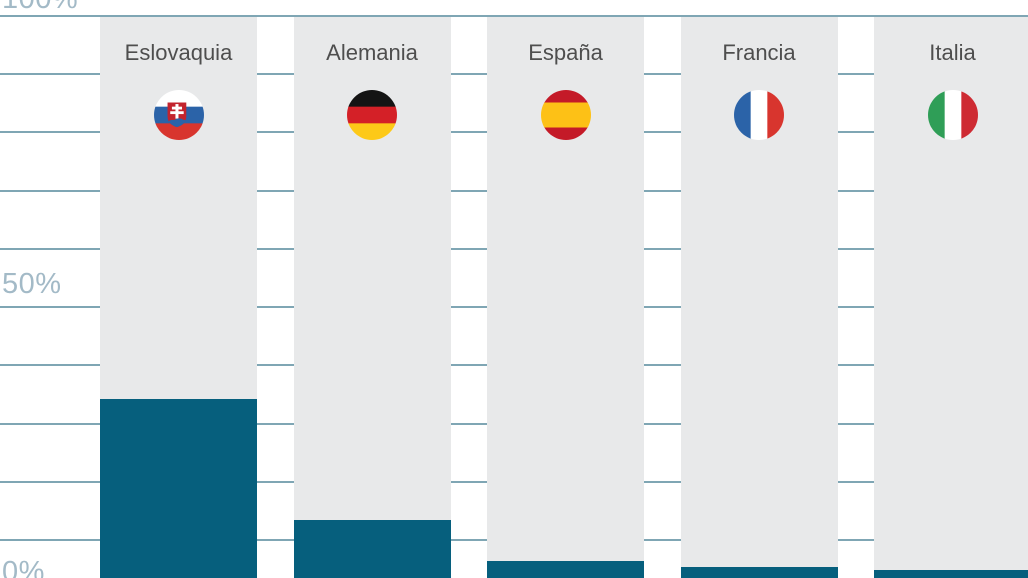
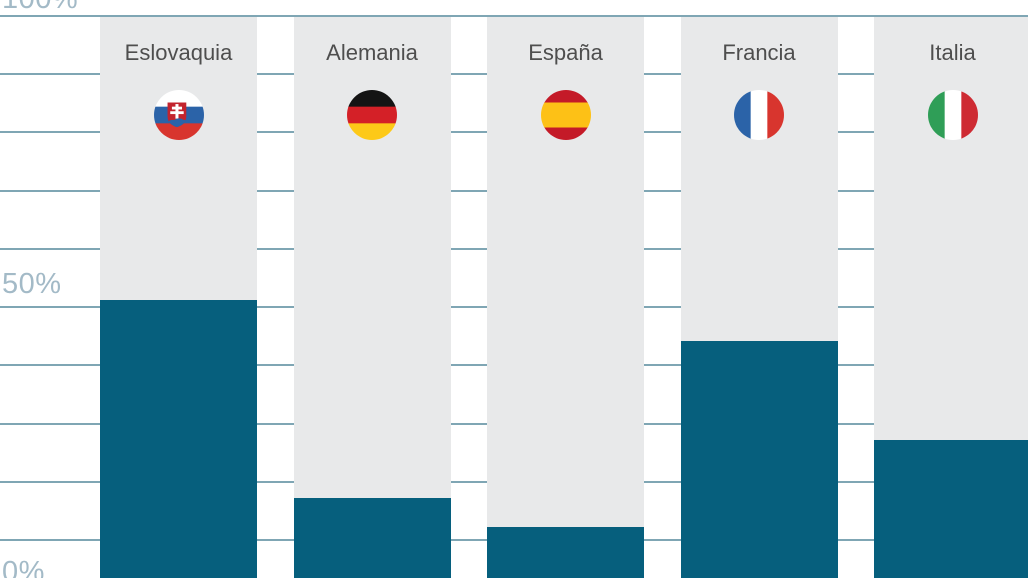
Eslovaquia: 34% -> 51%
Alemania: 13% -> 17%
España: 6% -> 12%
Francia: 5% -> 44%
Italia: 5% -> 27%
